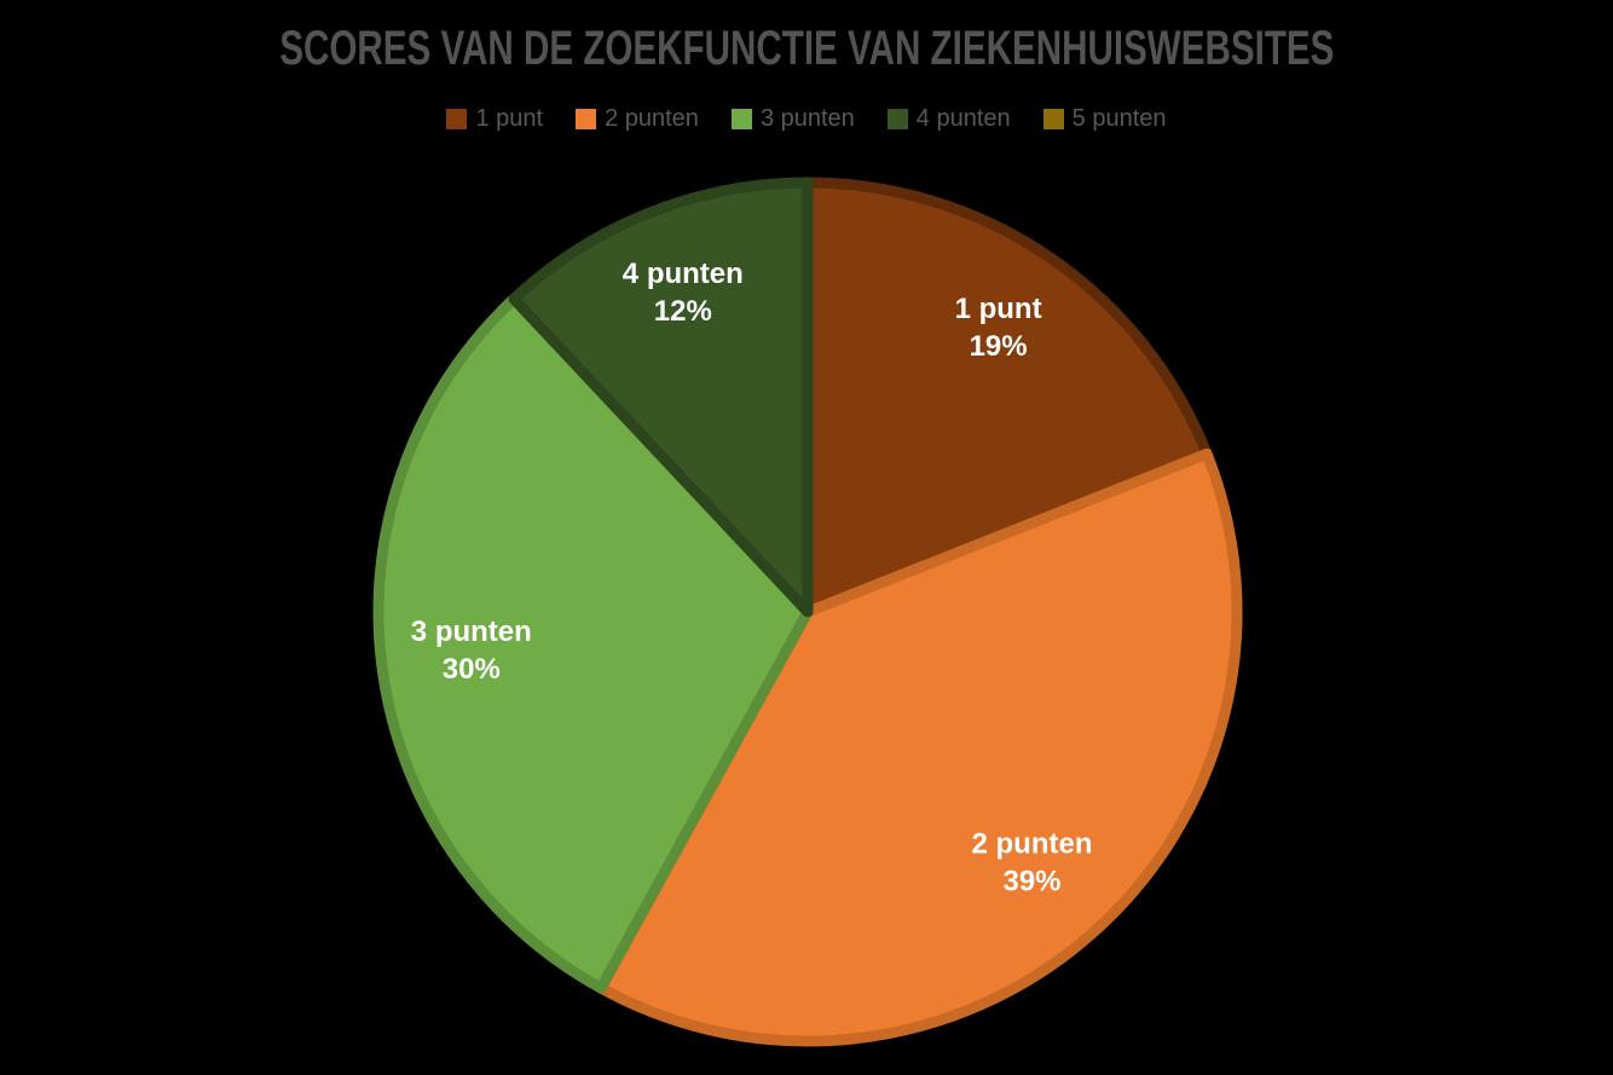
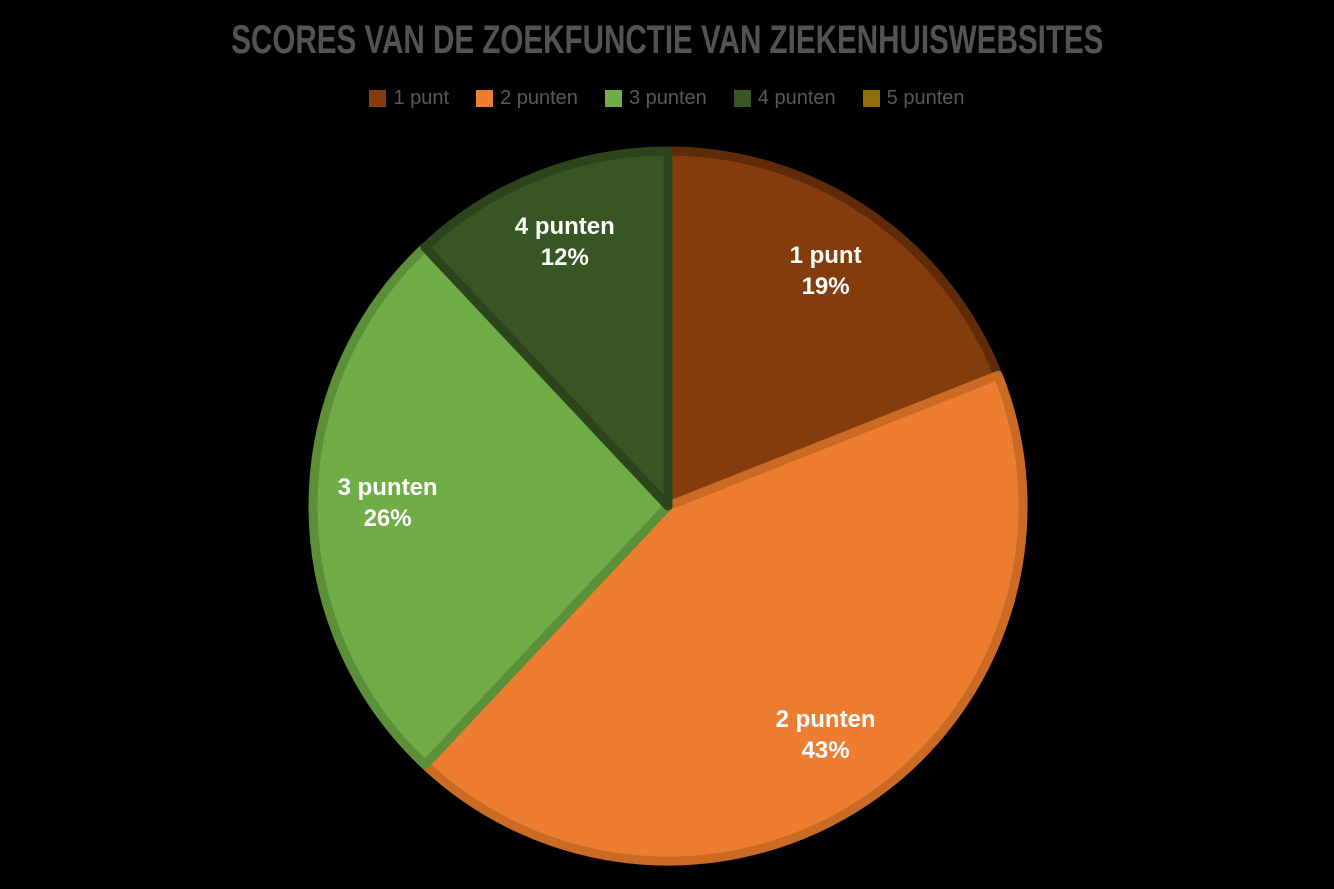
2 punten: 39% -> 43%
3 punten: 30% -> 26%
